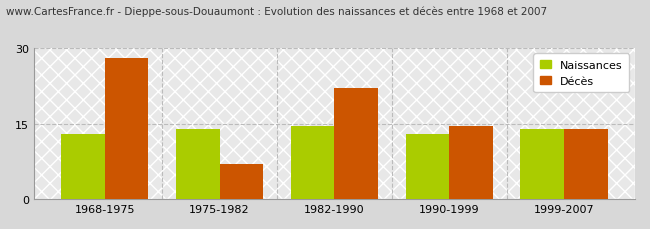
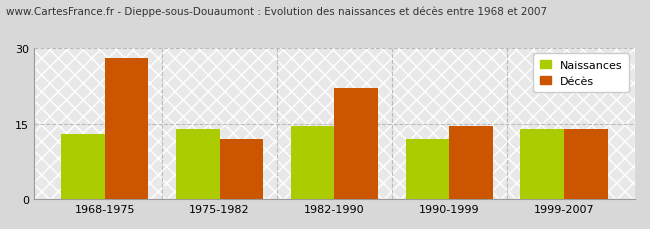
Décès/1975-1982: 7.0 -> 12.0
Naissances/1990-1999: 13.0 -> 12.0
